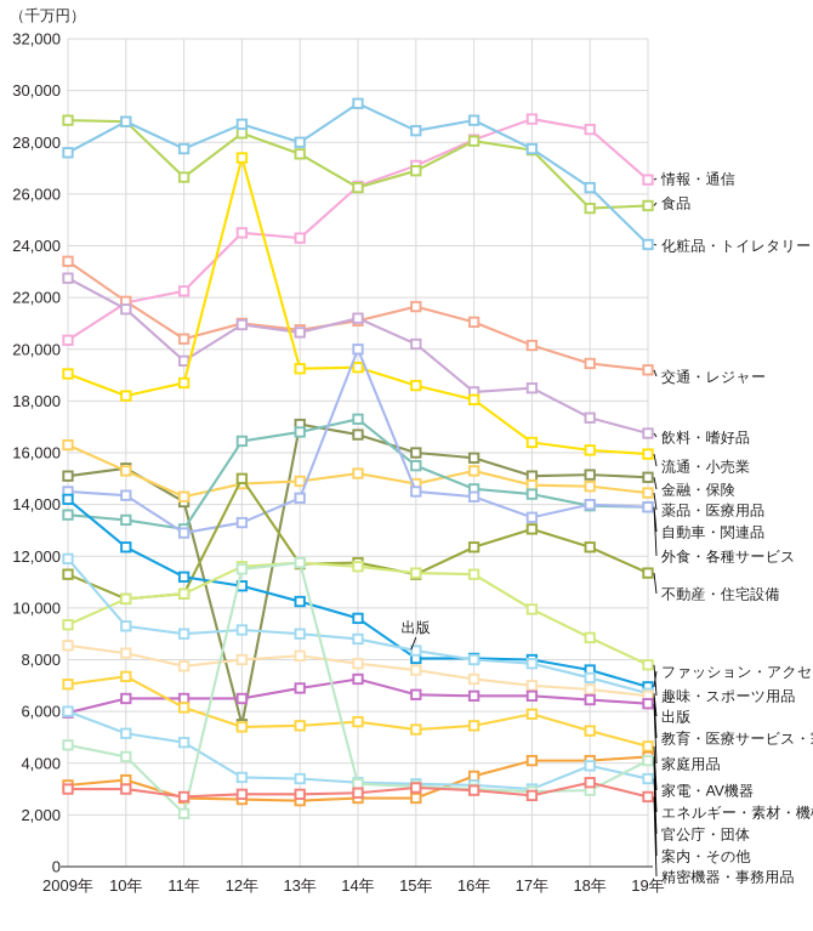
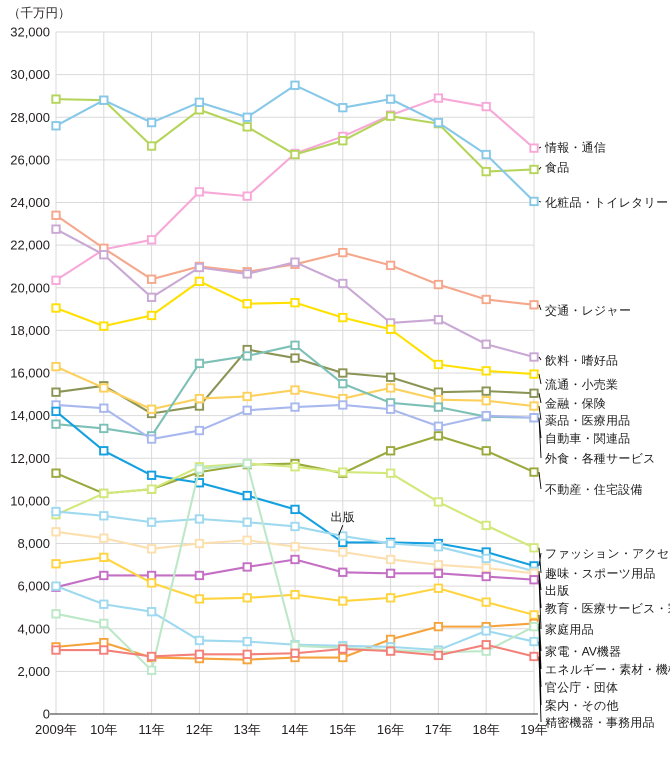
出版/2009年: 11900 -> 9500
流通・小売業/12年: 27400 -> 20300
金融・保険/12年: 5500 -> 14400
不動産・住宅設備/12年: 15000 -> 11400
外食・各種サービス/14年: 20000 -> 14400
